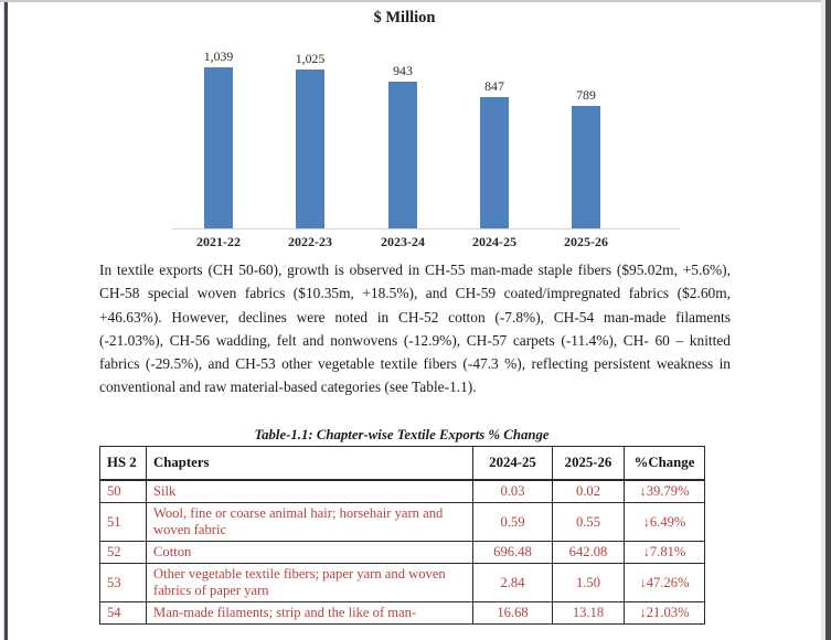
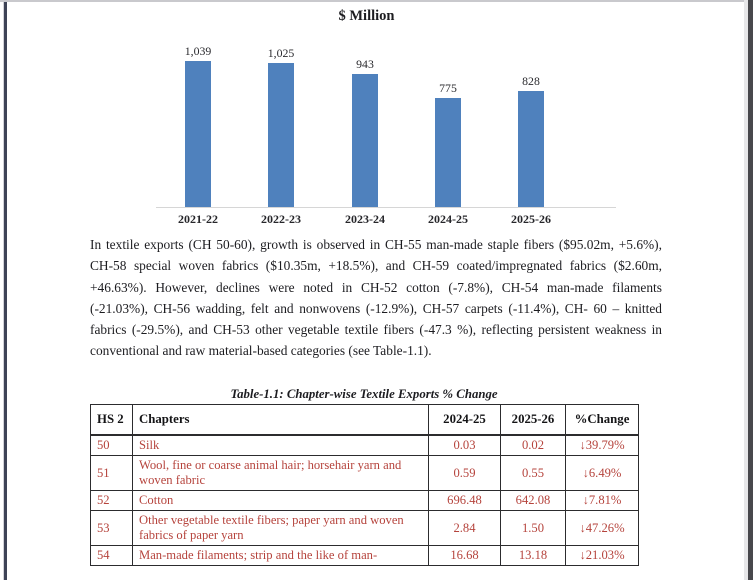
2024-25: 847 -> 775
2025-26: 789 -> 828
